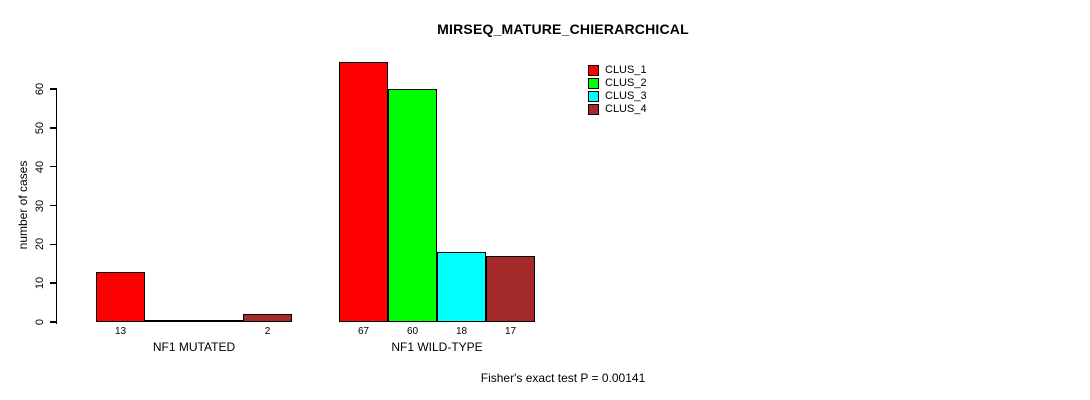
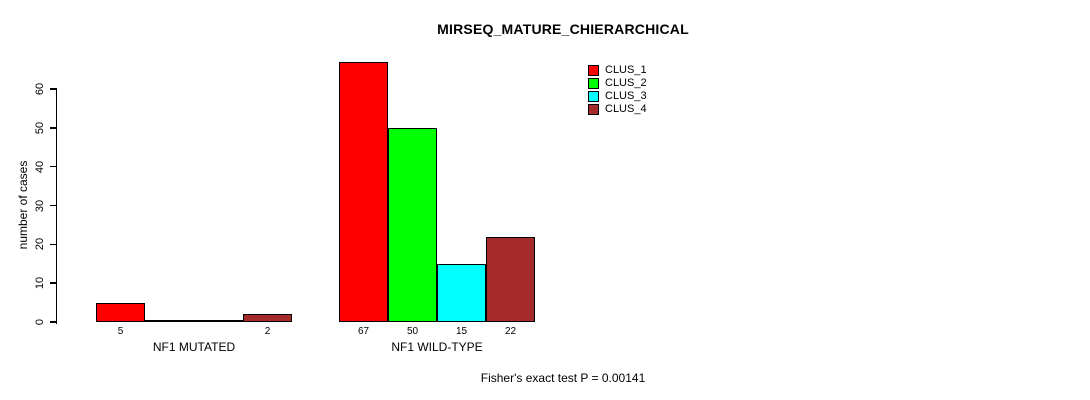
CLUS_1/NF1 MUTATED: 13 -> 5
CLUS_2/NF1 WILD-TYPE: 60 -> 50
CLUS_3/NF1 WILD-TYPE: 18 -> 15
CLUS_4/NF1 WILD-TYPE: 17 -> 22
